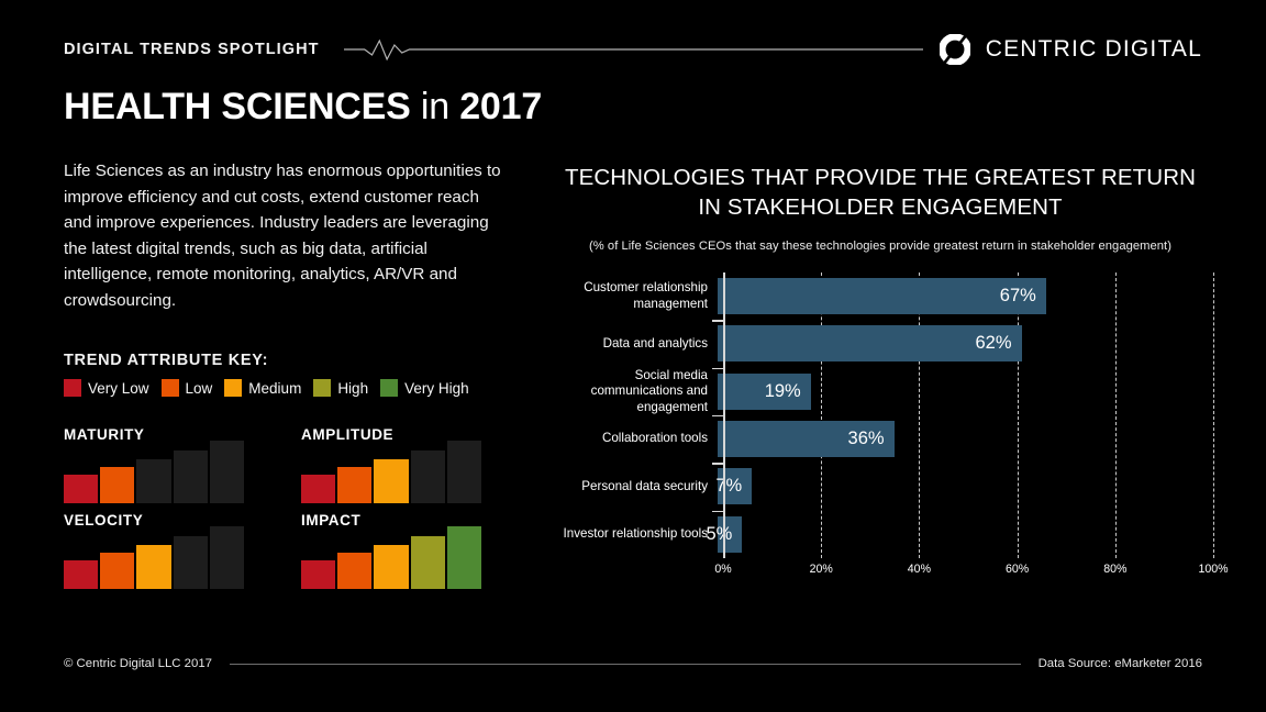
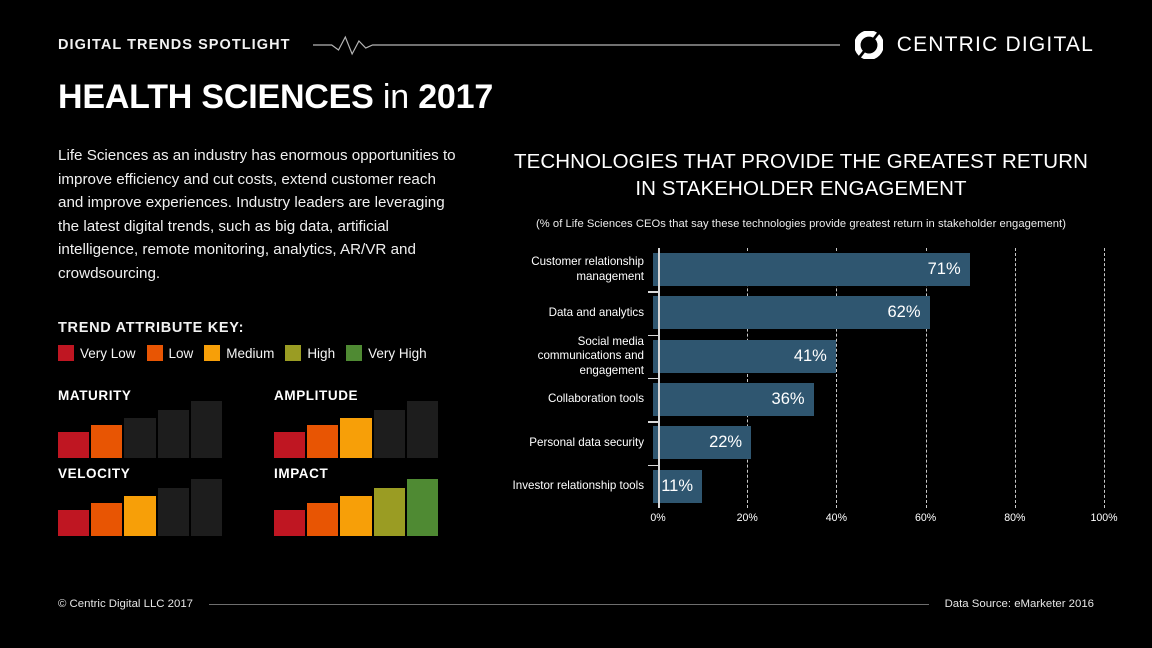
Customer relationship management: 67% -> 71%
Social media communications and engagement: 19% -> 41%
Personal data security: 7% -> 22%
Investor relationship tools: 5% -> 11%
